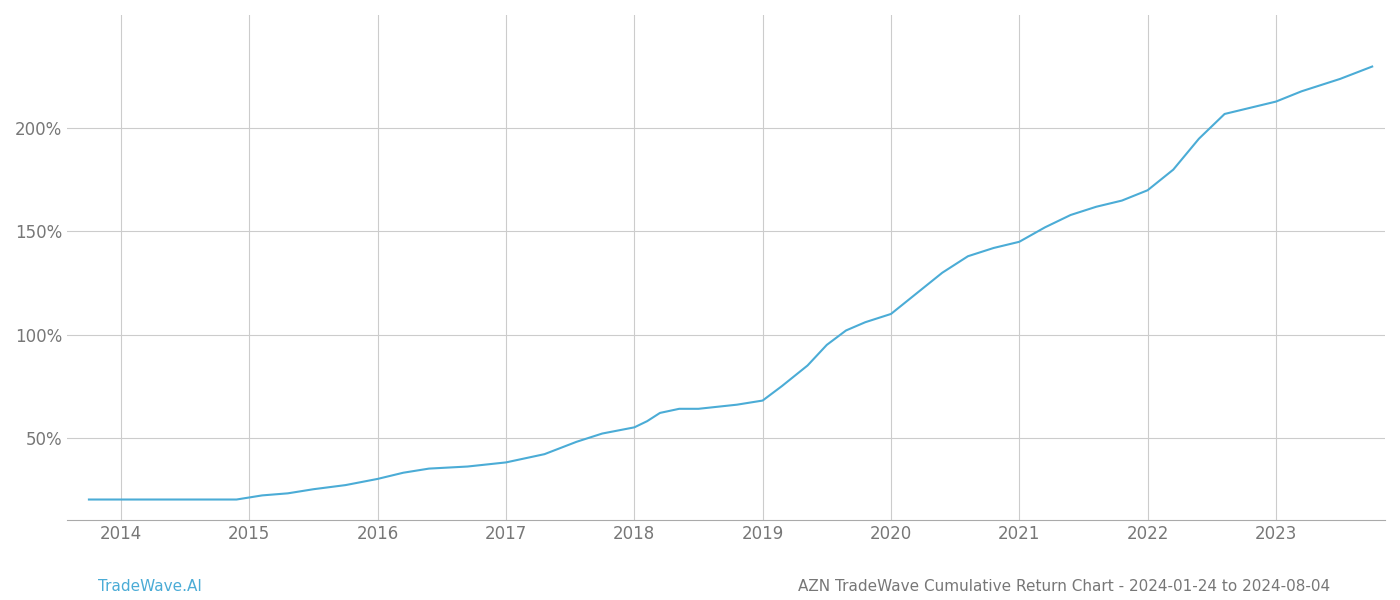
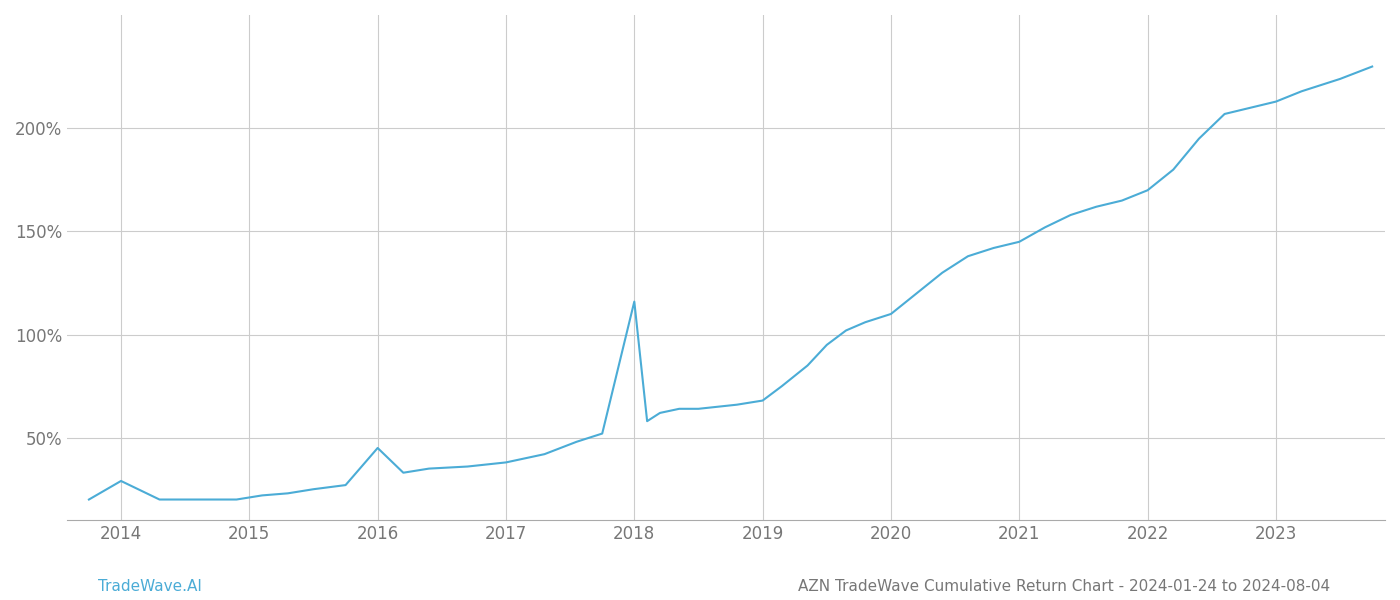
2014: 20% -> 29%
2016: 30% -> 45%
2018: 55% -> 116%
